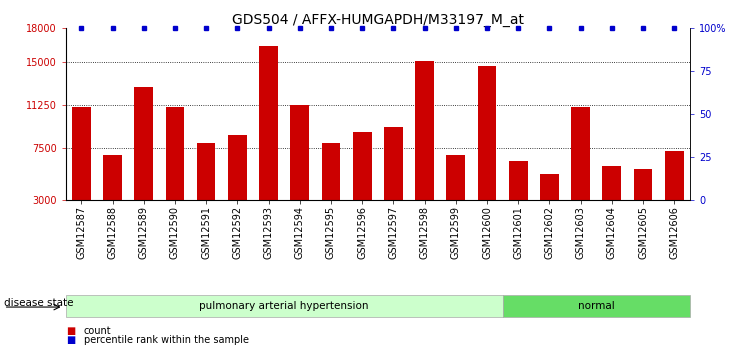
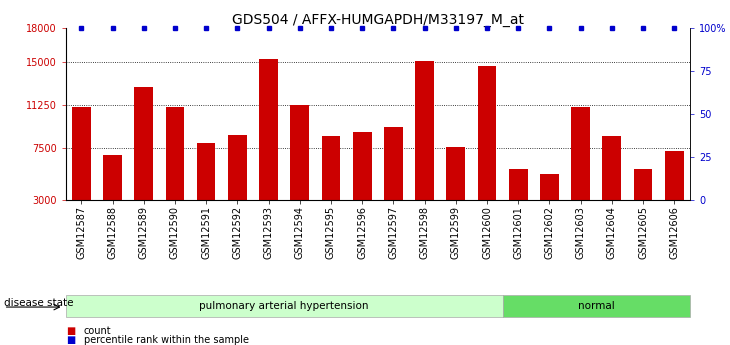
GSM12593: 16400 -> 15300
GSM12595: 8000 -> 8600
GSM12599: 6900 -> 7600
GSM12601: 6400 -> 5700
GSM12604: 6000 -> 8600
